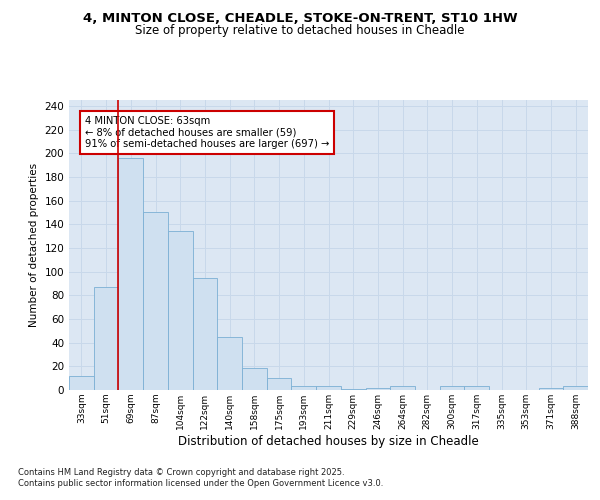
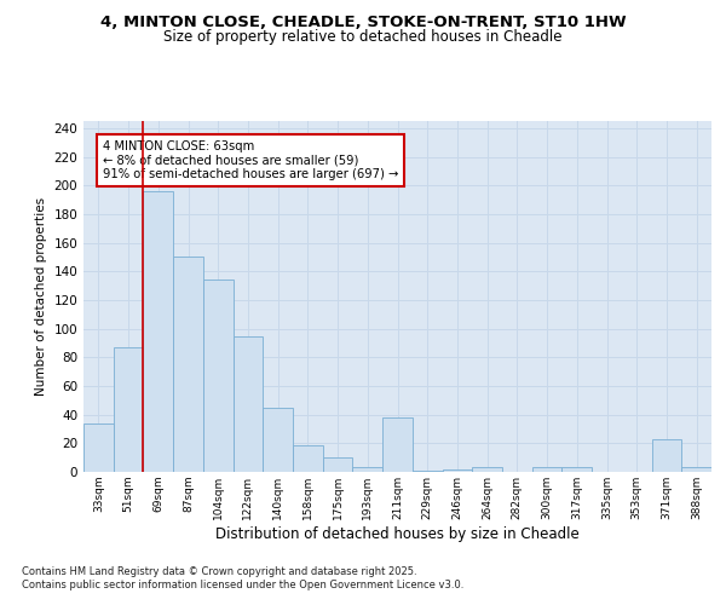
33sqm: 12 -> 34
211sqm: 3 -> 38
371sqm: 2 -> 23
